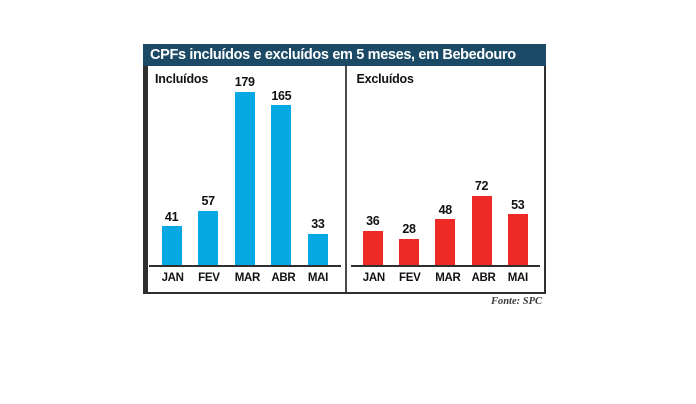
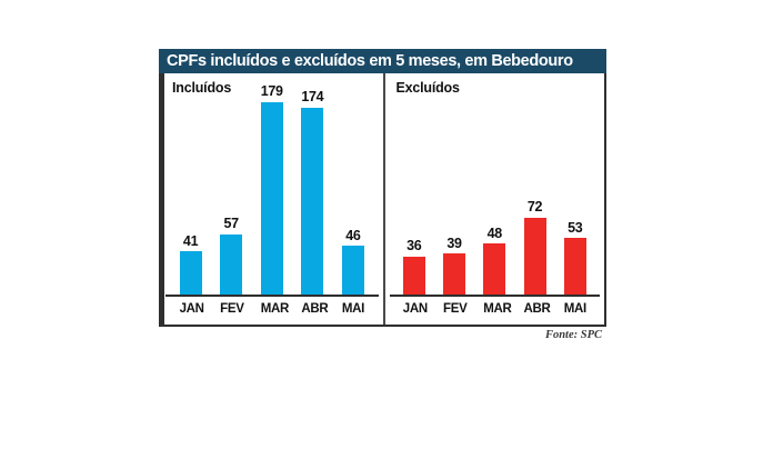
Excluídos/FEV: 28 -> 39
Incluídos/ABR: 165 -> 174
Incluídos/MAI: 33 -> 46
